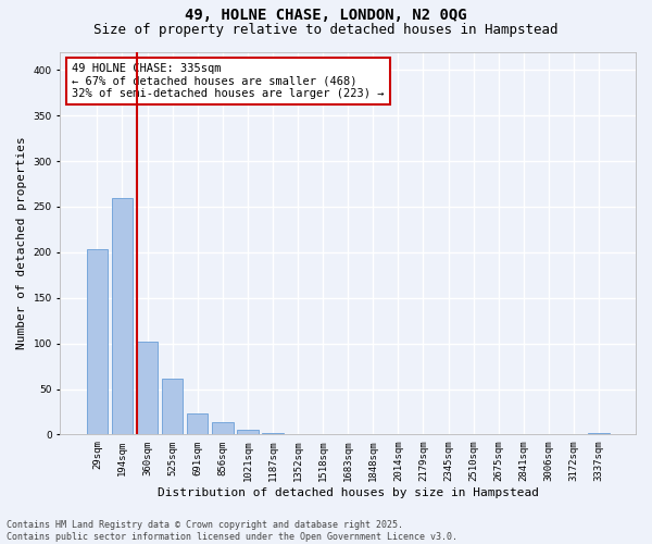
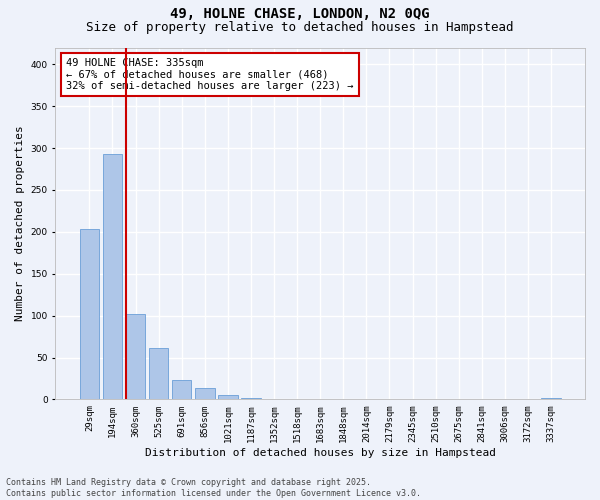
194sqm: 260 -> 293
